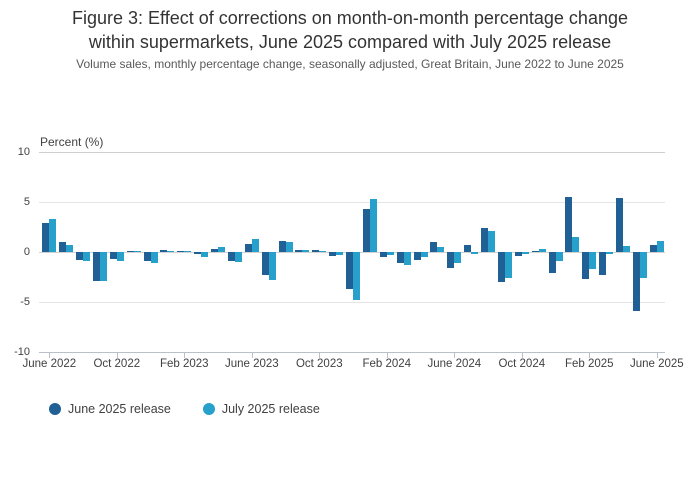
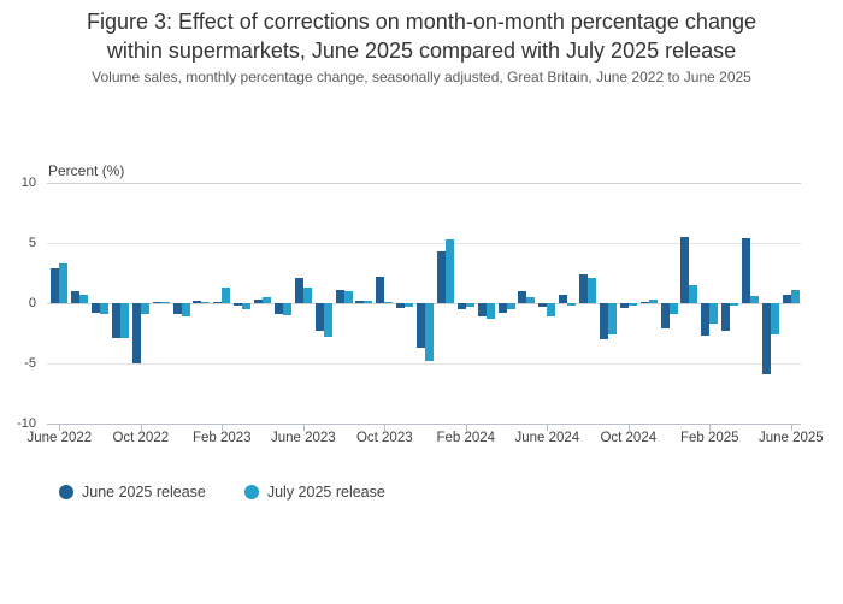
June 2025 release/Oct 2022: -0.7 -> -5.0
July 2025 release/Feb 2023: 0.1 -> 1.3
June 2025 release/June 2023: 0.8 -> 2.1
June 2025 release/Oct 2023: 0.2 -> 2.2
June 2025 release/June 2024: -1.6 -> -0.3
